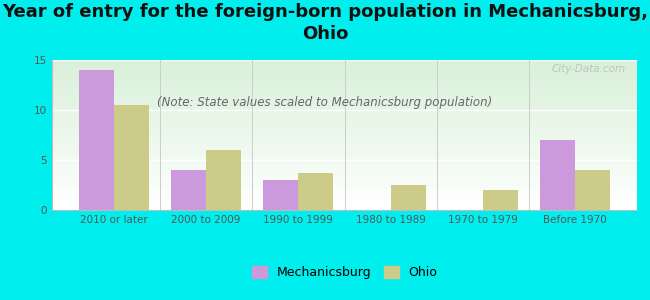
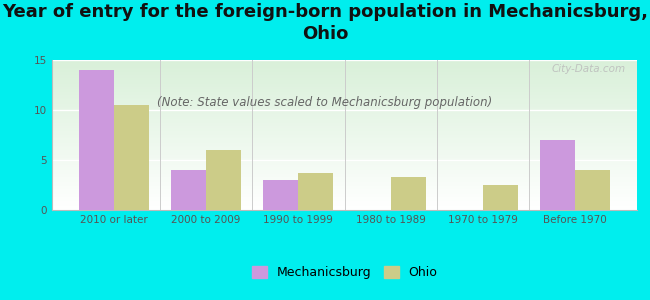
Ohio/1980 to 1989: 2.5 -> 3.3
Ohio/1970 to 1979: 2.0 -> 2.5
